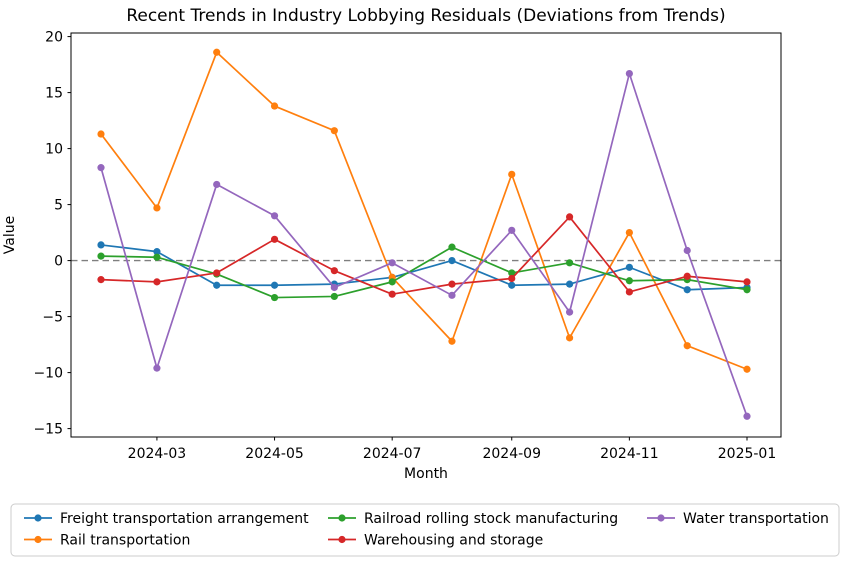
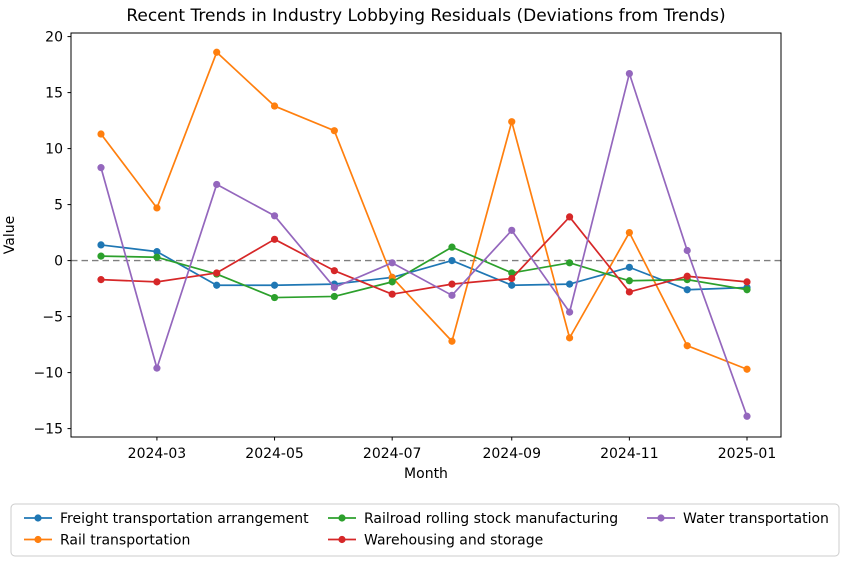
Rail transportation/2024-09: 7.7 -> 12.4
